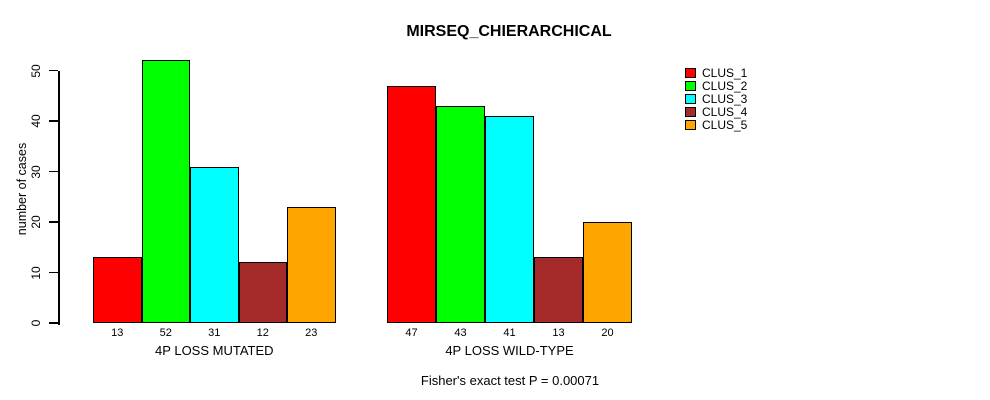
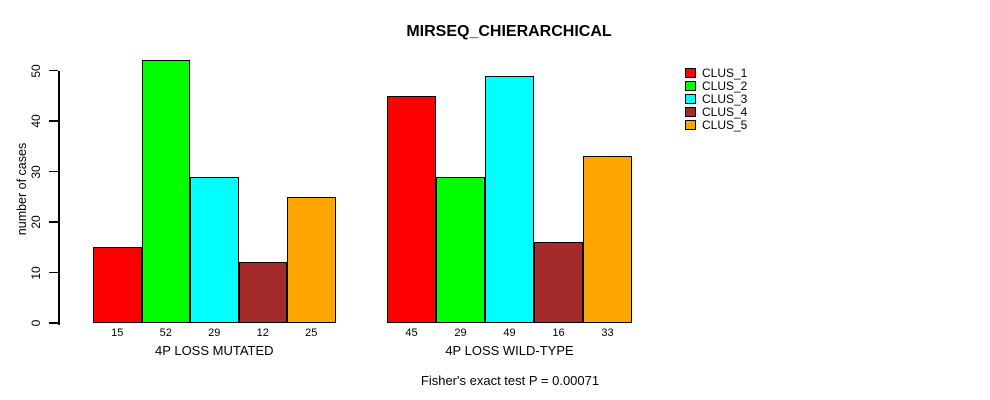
CLUS_1/4P LOSS MUTATED: 13 -> 15
CLUS_3/4P LOSS MUTATED: 31 -> 29
CLUS_5/4P LOSS MUTATED: 23 -> 25
CLUS_1/4P LOSS WILD-TYPE: 47 -> 45
CLUS_2/4P LOSS WILD-TYPE: 43 -> 29
CLUS_3/4P LOSS WILD-TYPE: 41 -> 49
CLUS_4/4P LOSS WILD-TYPE: 13 -> 16
CLUS_5/4P LOSS WILD-TYPE: 20 -> 33
